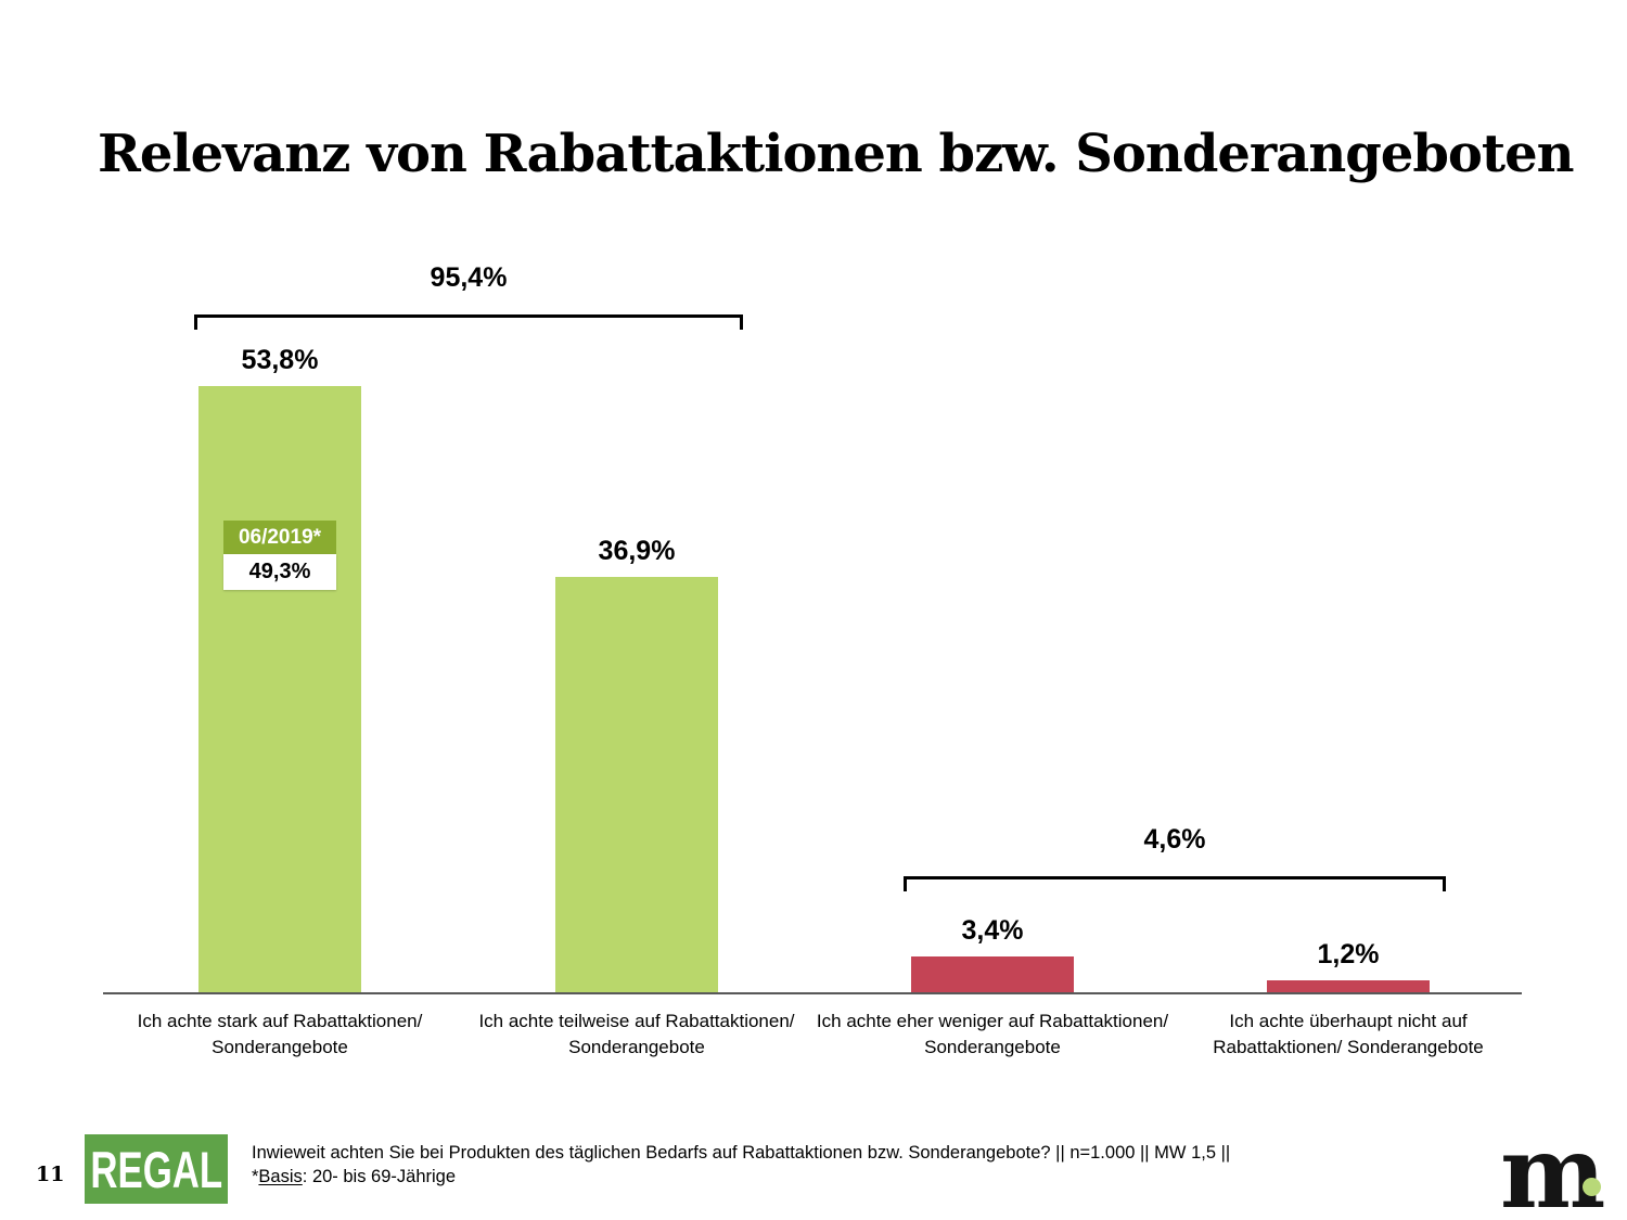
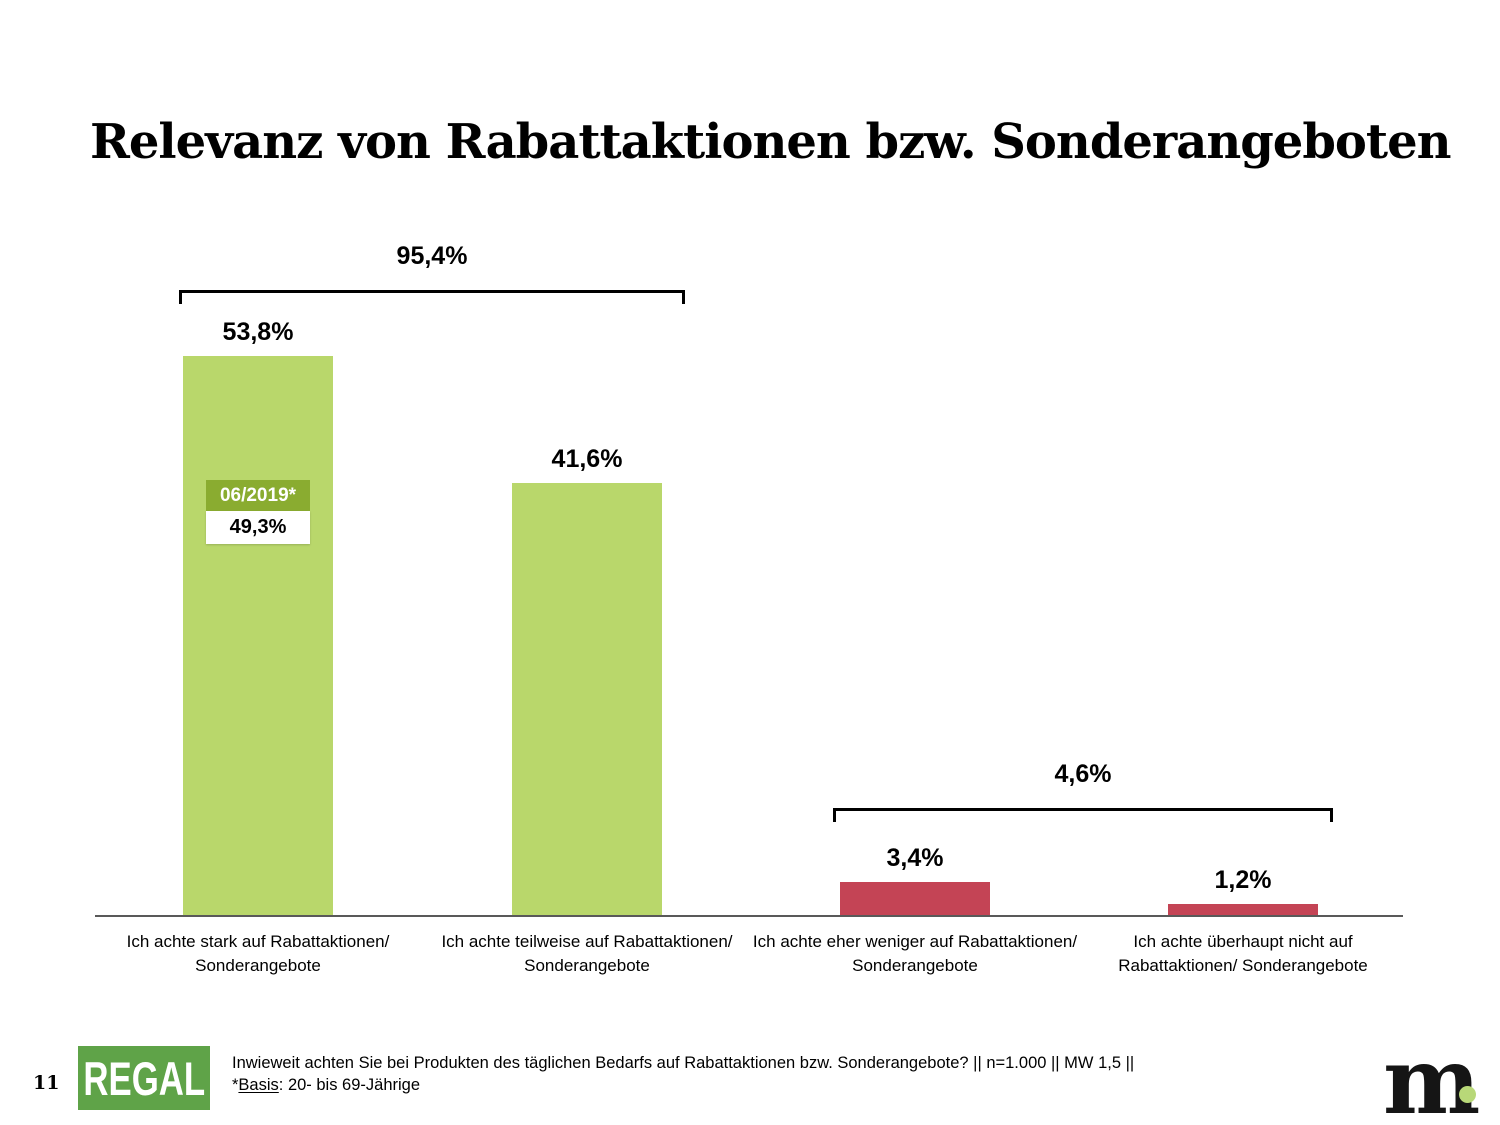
Ich achte teilweise auf Rabattaktionen/ Sonderangebote: 36,9% -> 41,6%
